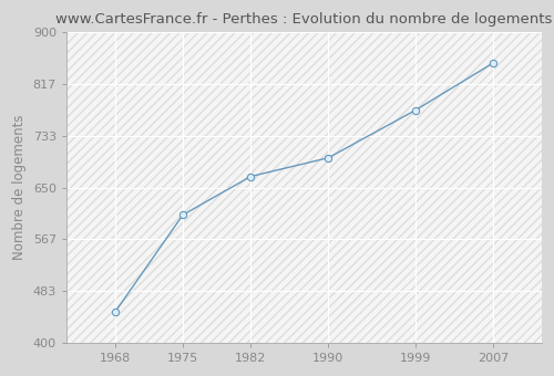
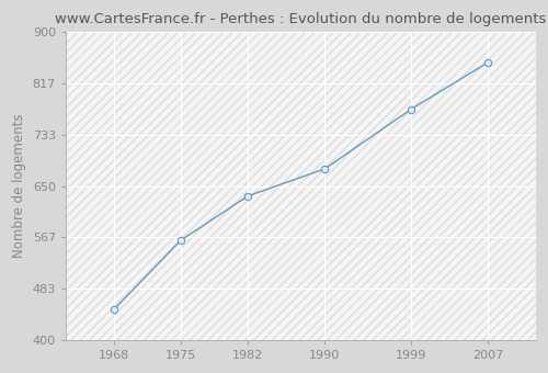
1975: 606 -> 562
1982: 668 -> 634
1990: 698 -> 678
